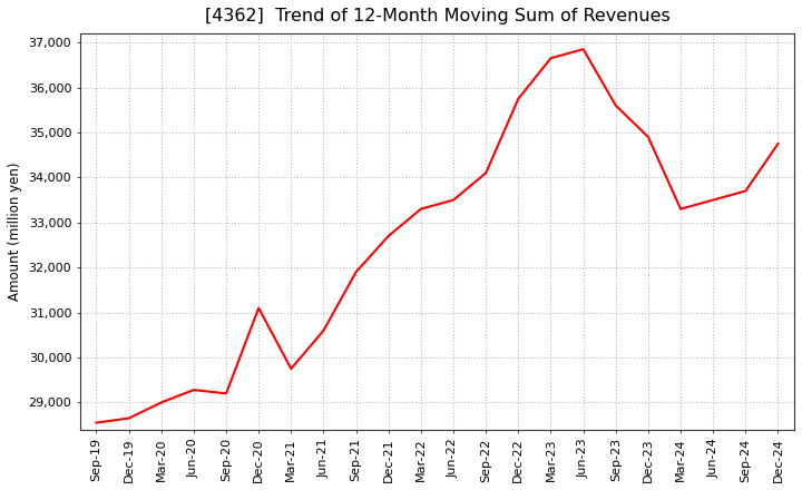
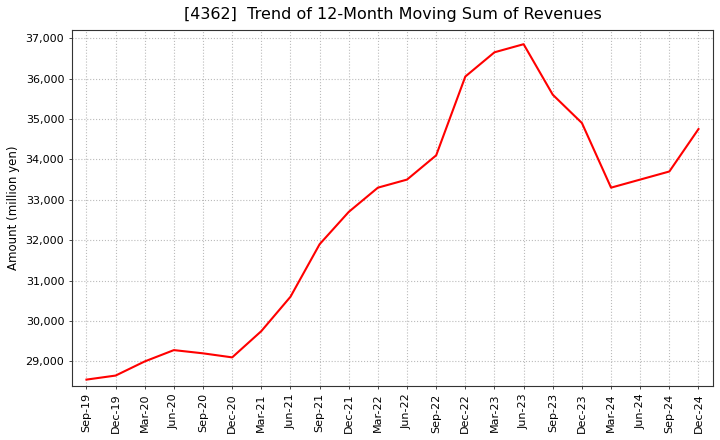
Dec-20: 31,100 -> 29,100
Dec-22: 35,750 -> 36,050
